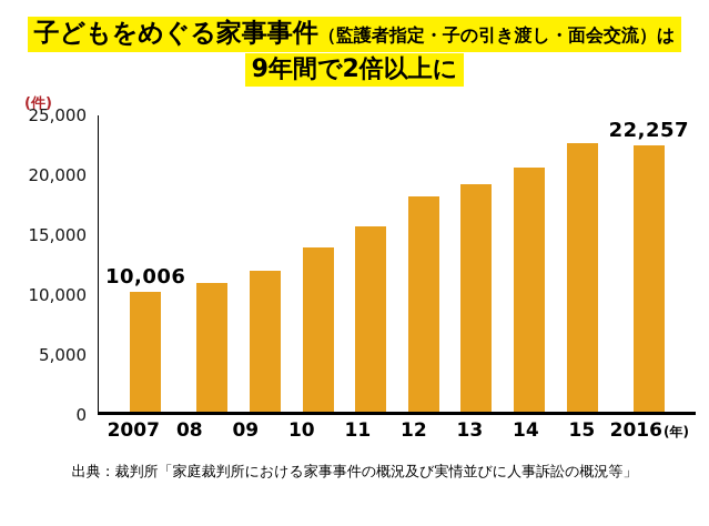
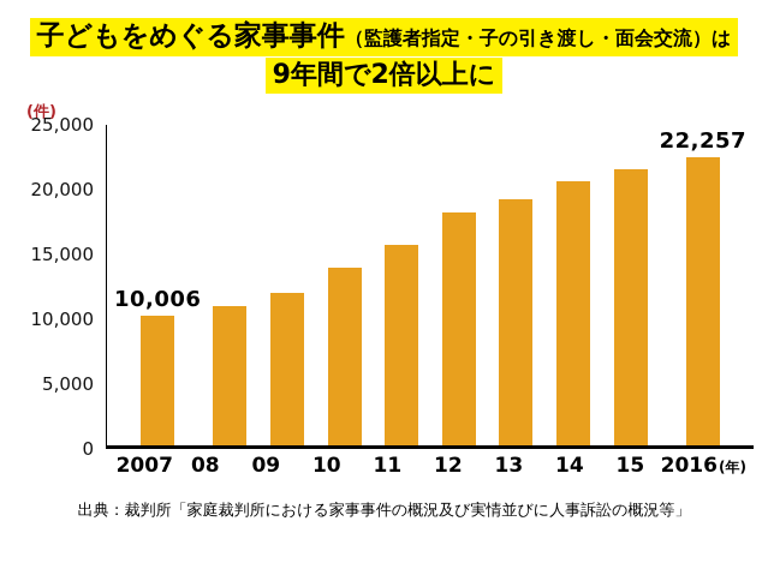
15: 22400 -> 21300
